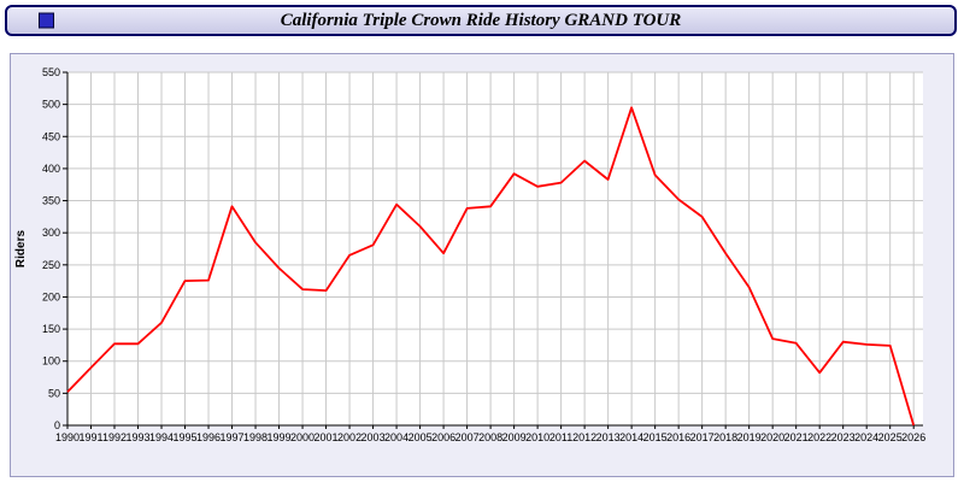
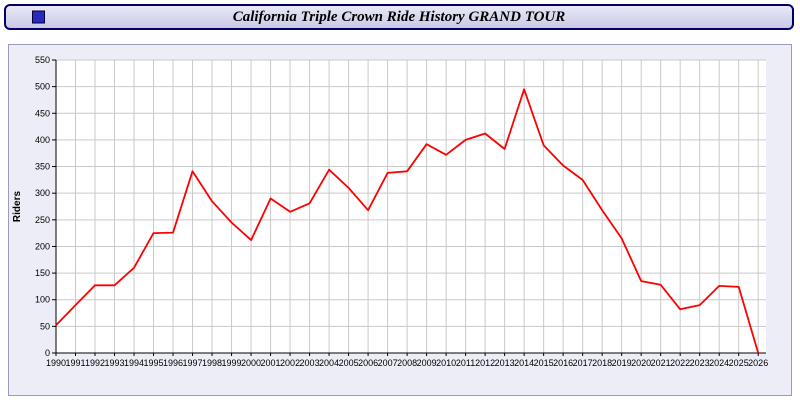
2001: 210 -> 290
2011: 380 -> 400
2023: 130 -> 90
